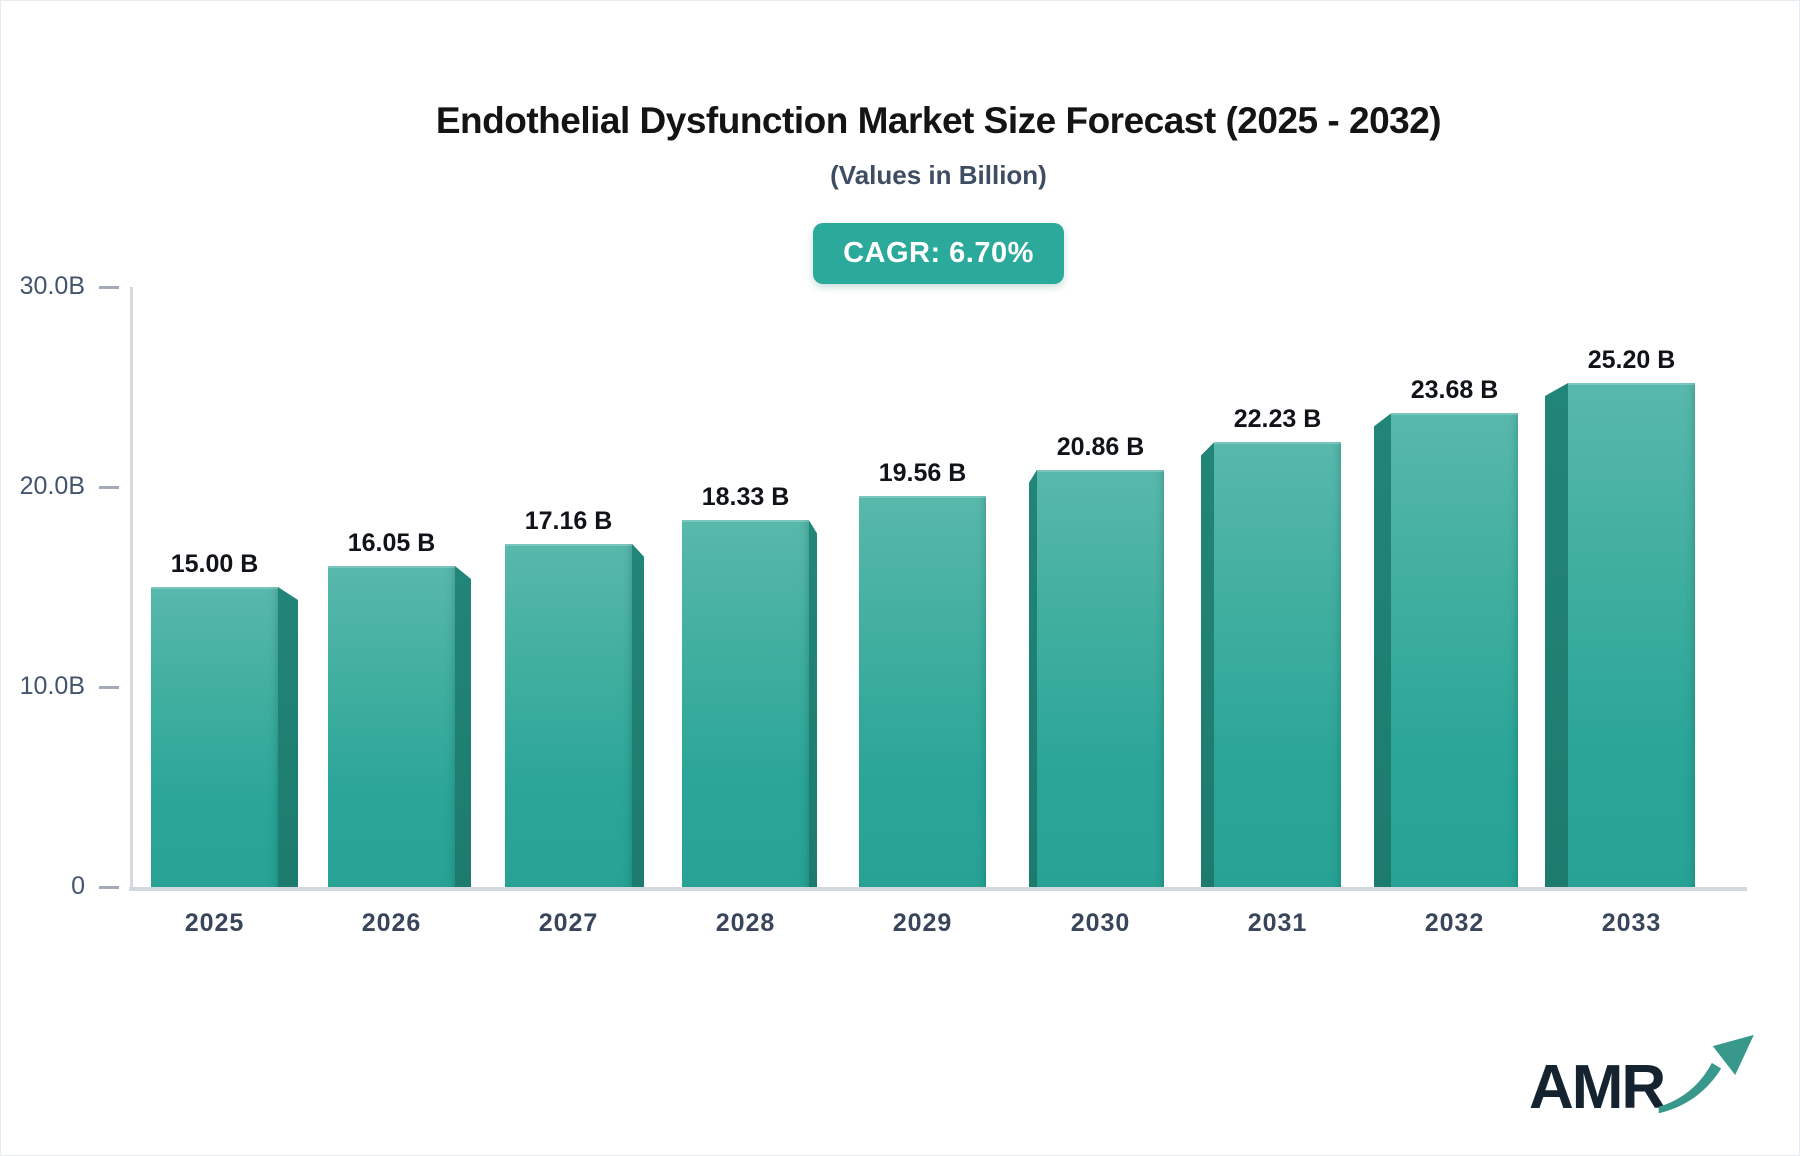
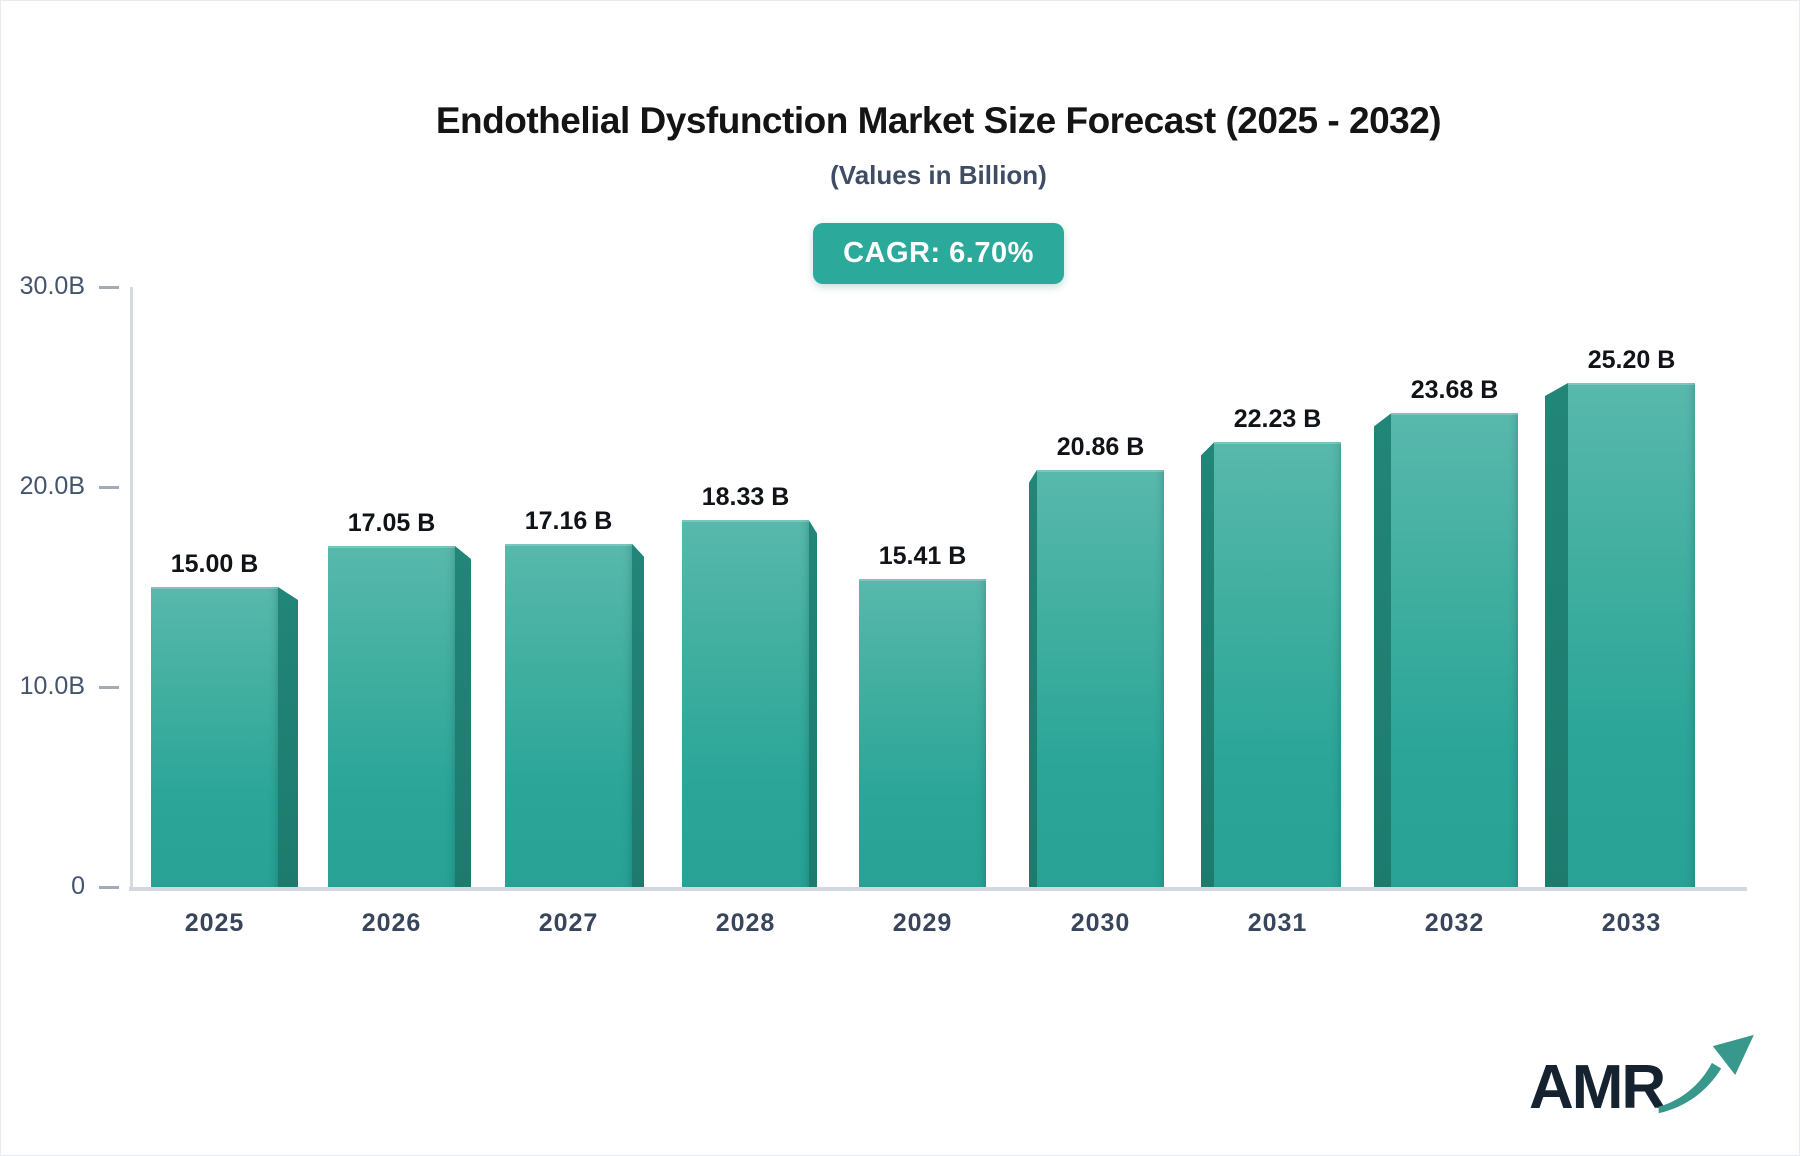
2026: 16.05 -> 17.05
2029: 19.56 -> 15.41
